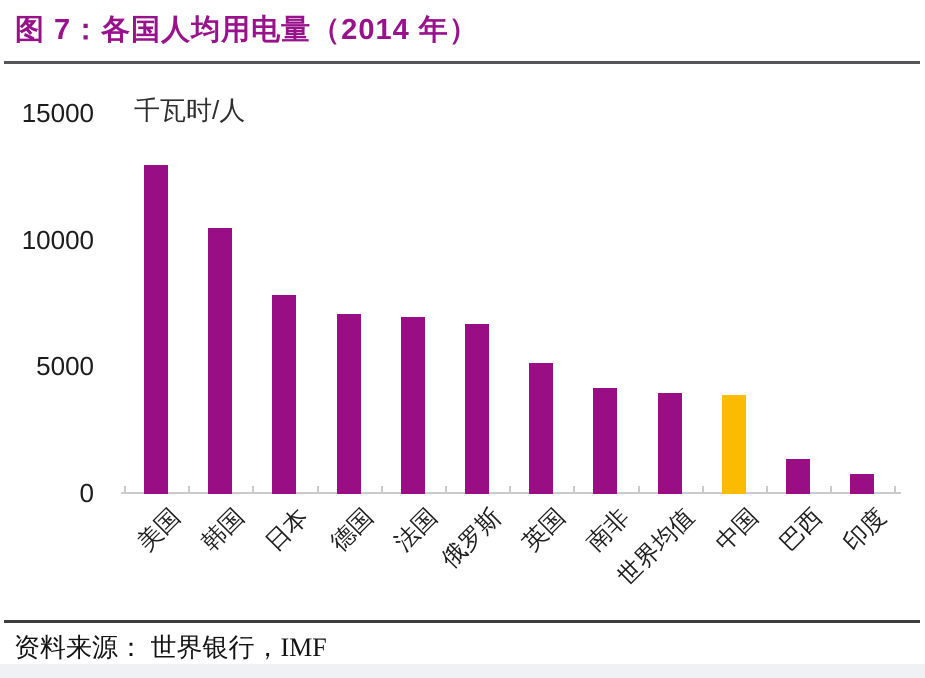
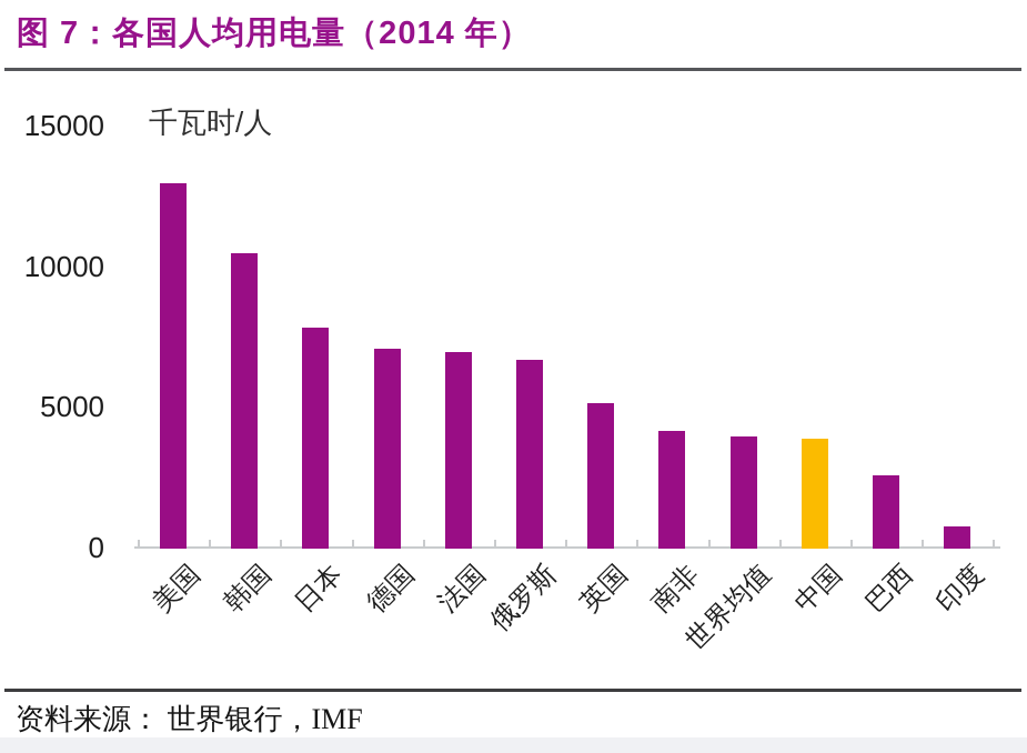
巴西: 1400 -> 2600
